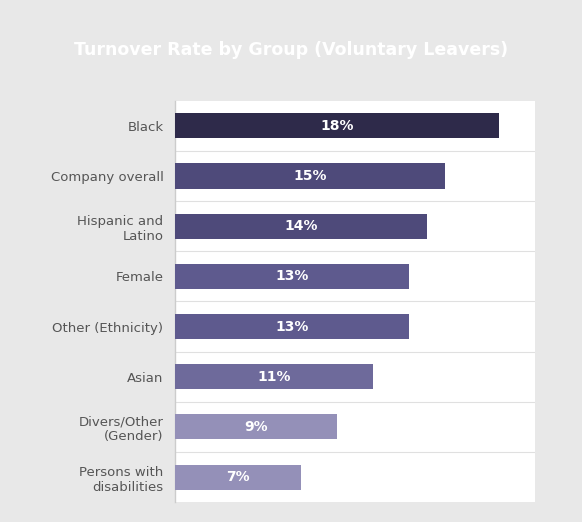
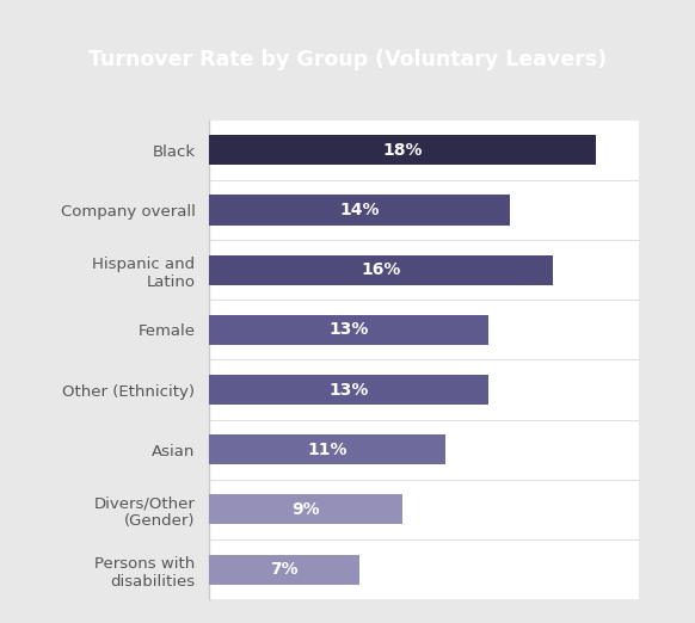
Company overall: 15% -> 14%
Hispanic and Latino: 14% -> 16%
